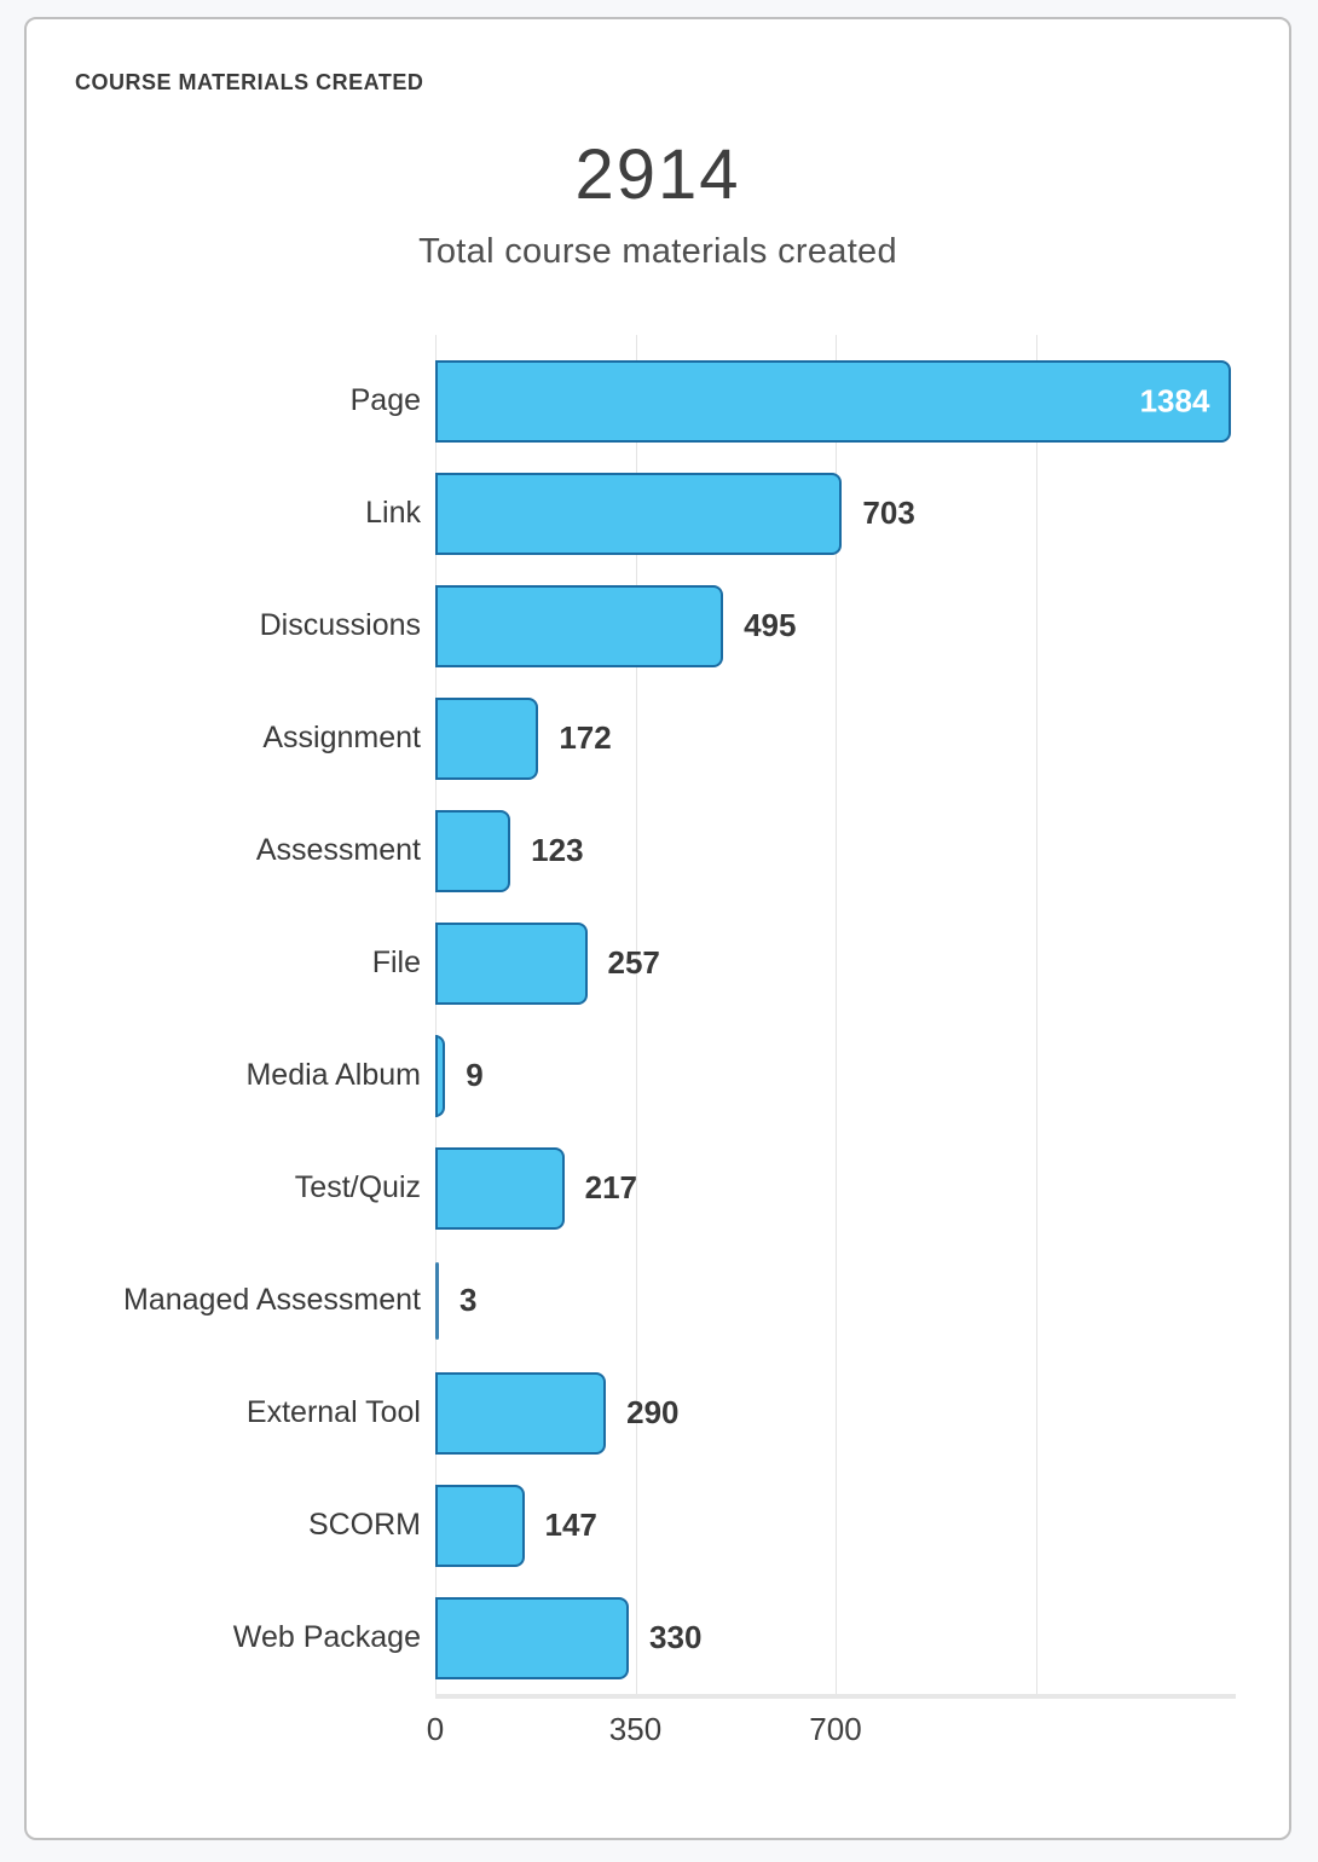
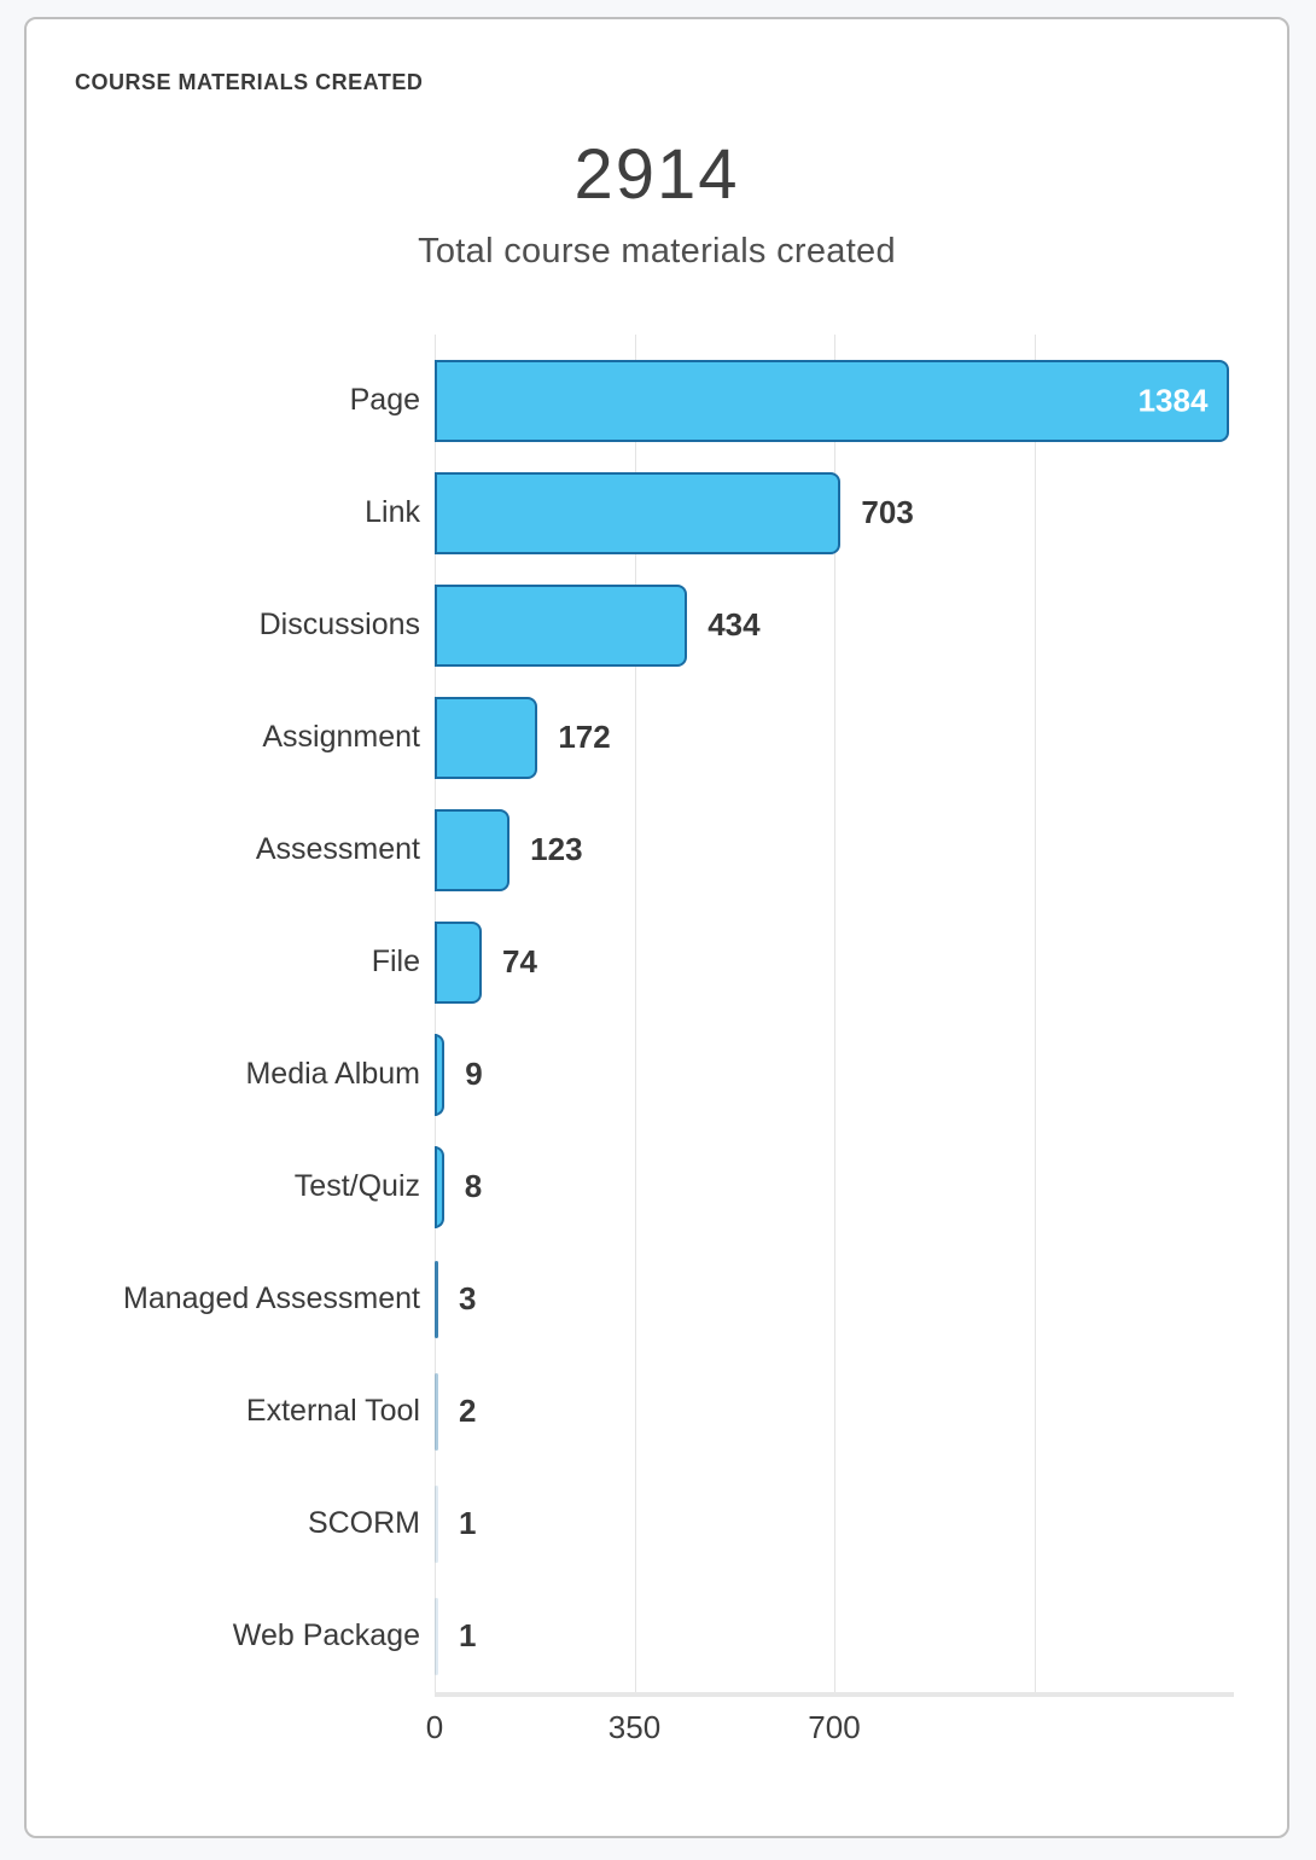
Discussions: 495 -> 434
File: 257 -> 74
Test/Quiz: 217 -> 8
External Tool: 290 -> 2
SCORM: 147 -> 1
Web Package: 330 -> 1
